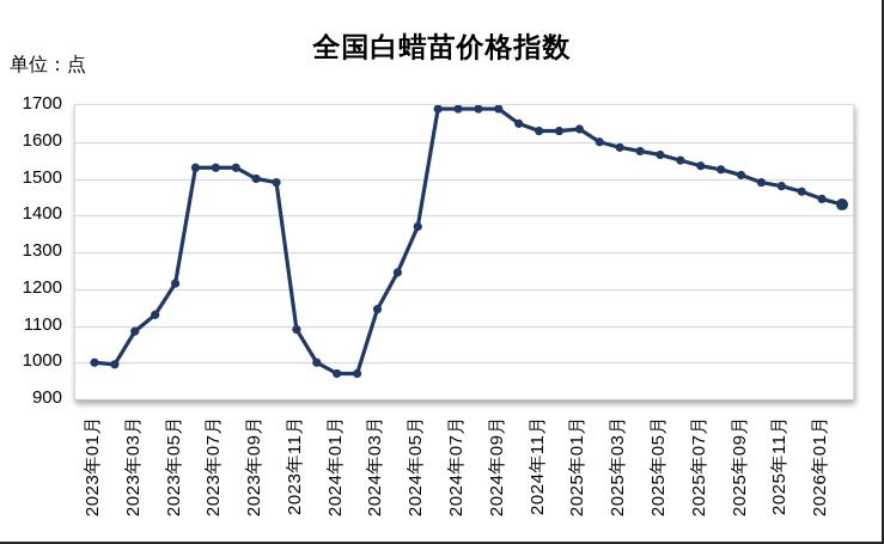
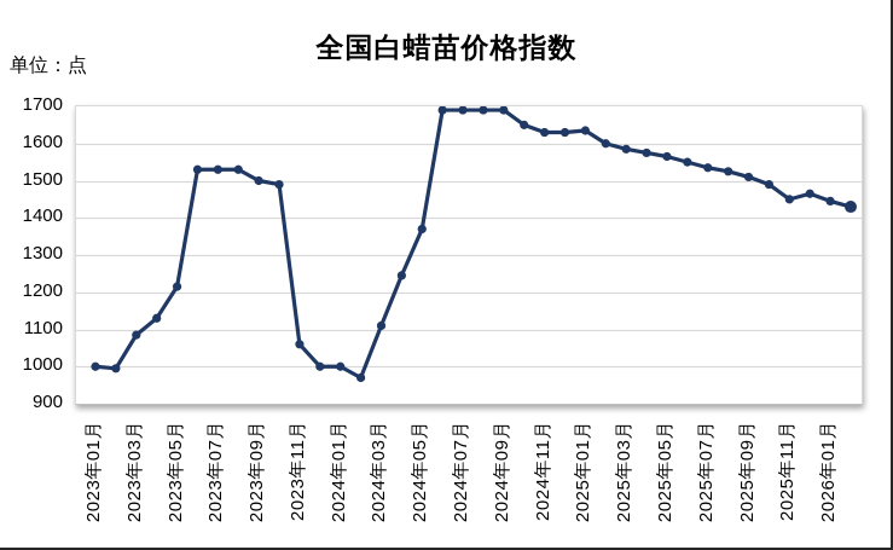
2023年11月: 1090 -> 1060
2024年01月: 970 -> 1000
2024年03月: 1140 -> 1110
2025年11月: 1480 -> 1450
